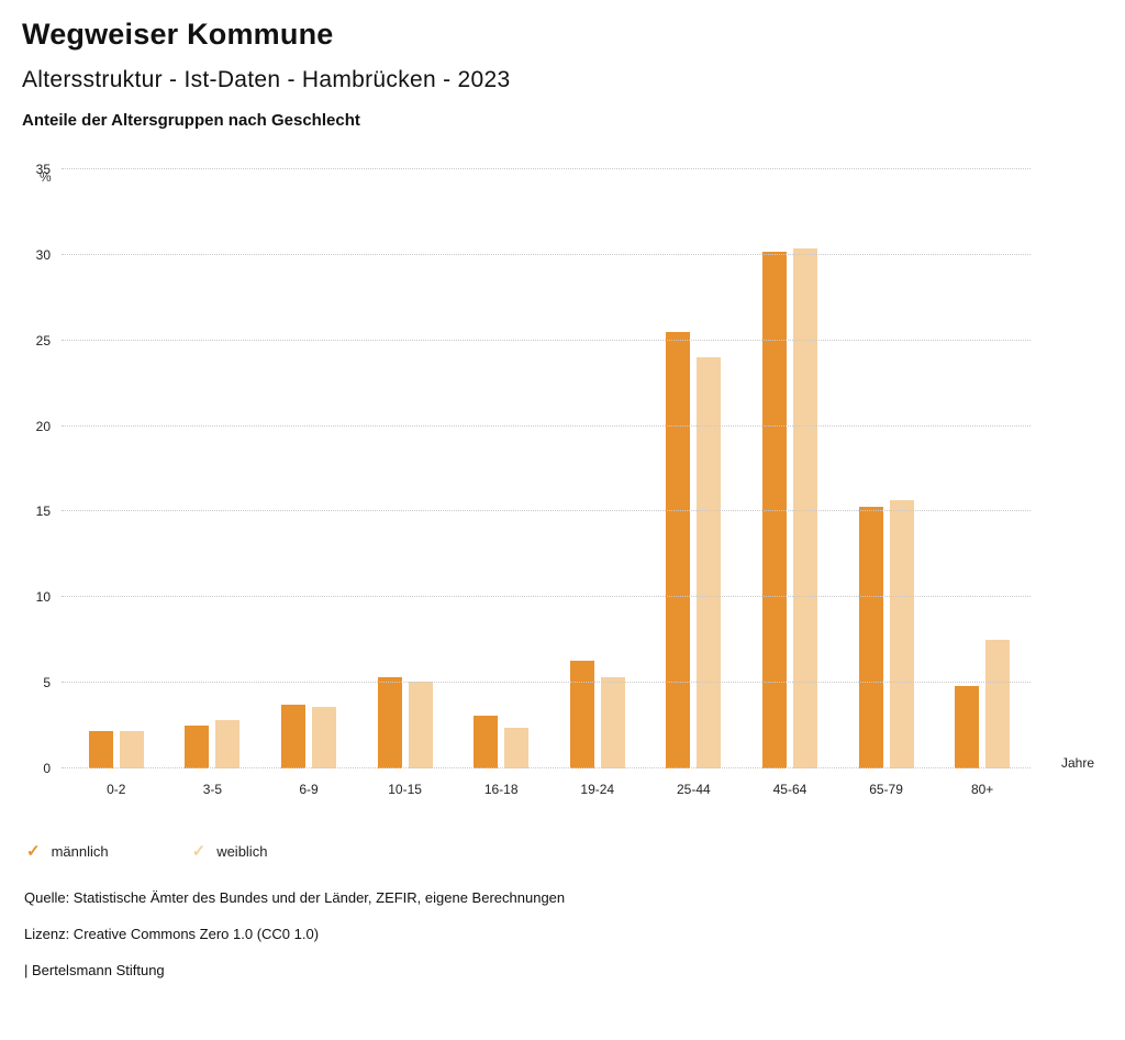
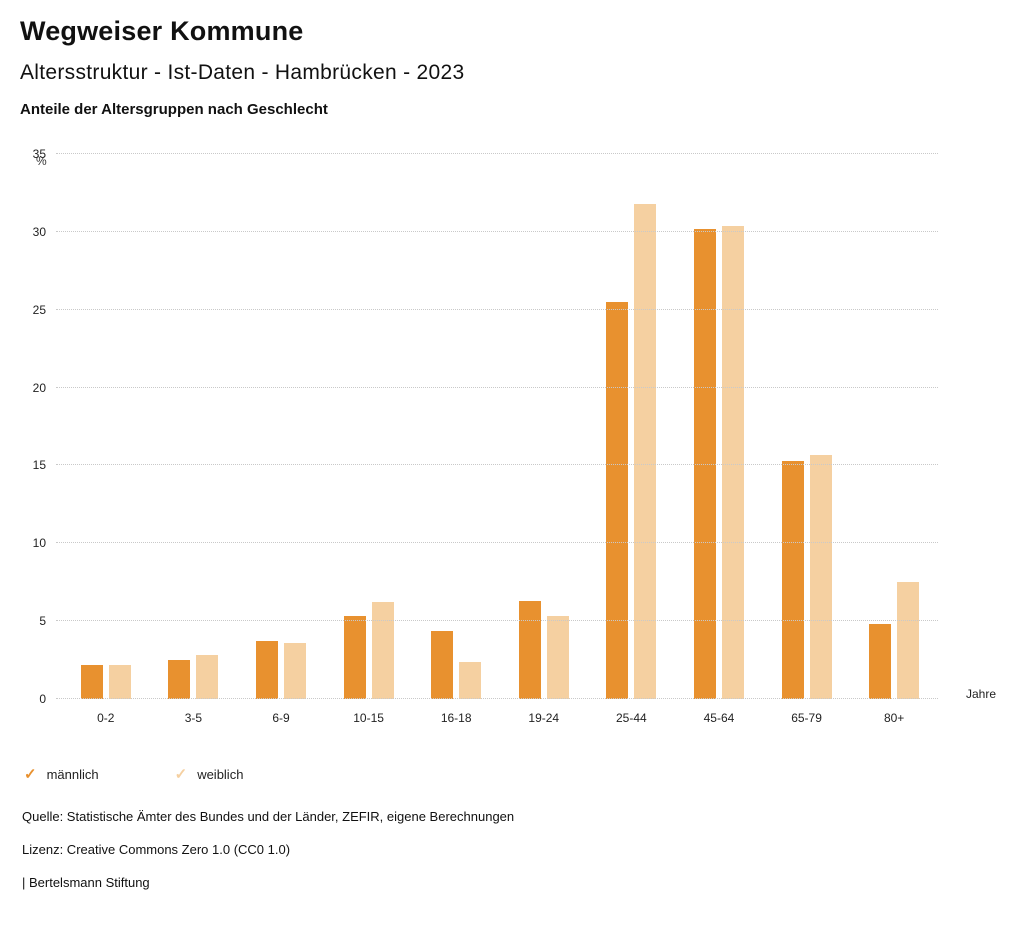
weiblich/10-15: 5.1 -> 6.2
männlich/16-18: 3.1 -> 4.4
weiblich/25-44: 24.0 -> 31.8
